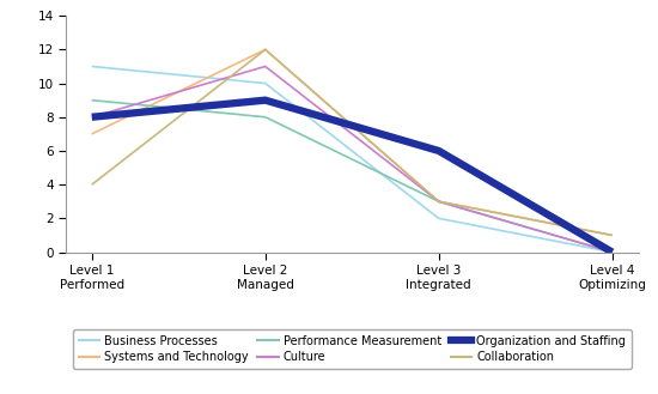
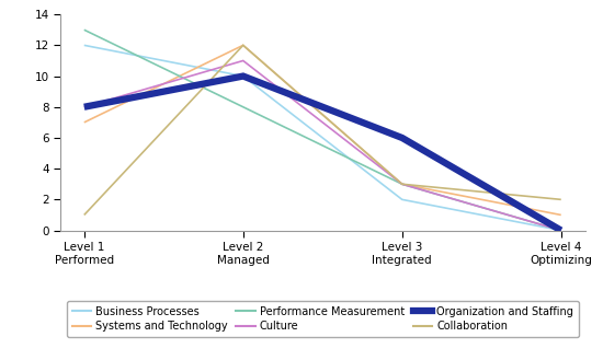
Business Processes/Level 1 Performed: 11 -> 12
Performance Measurement/Level 1 Performed: 9 -> 13
Collaboration/Level 1 Performed: 4 -> 1
Organization and Staffing/Level 2 Managed: 9 -> 10
Collaboration/Level 4 Optimizing: 1 -> 2
